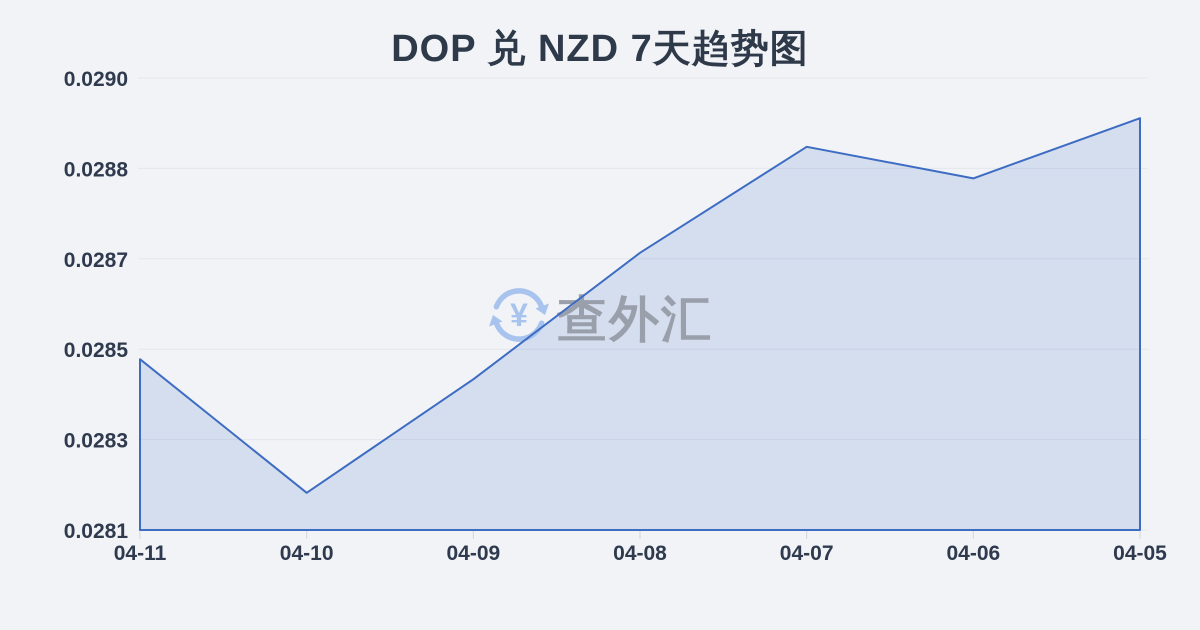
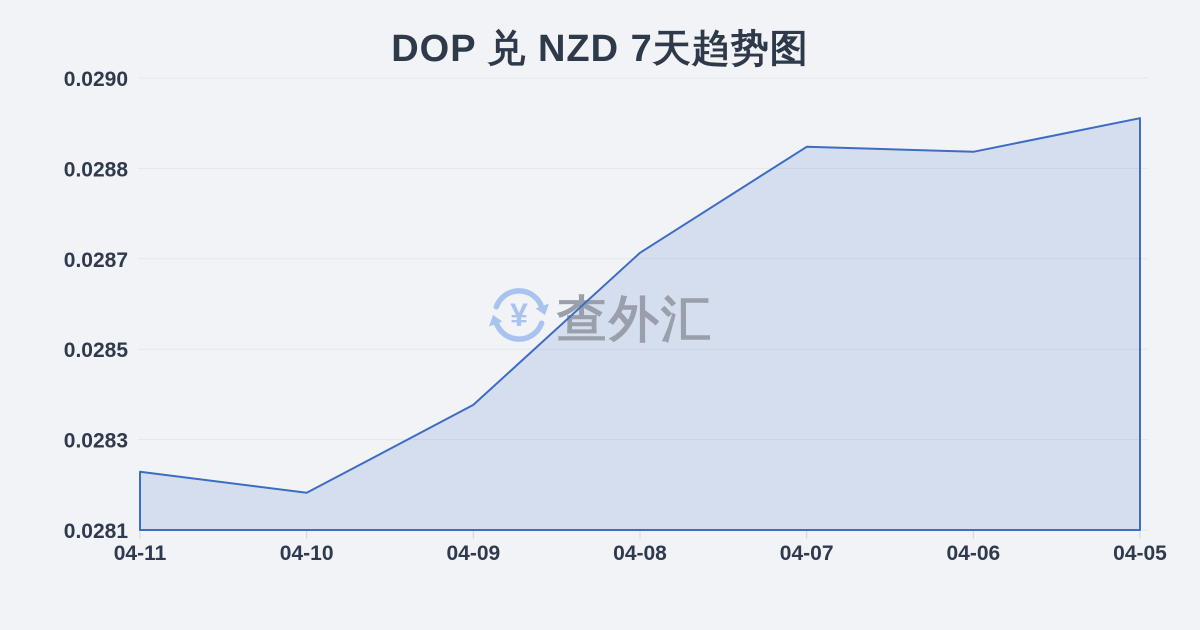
04-11: 0.02846 -> 0.02824
04-09: 0.02842 -> 0.02837
04-06: 0.02882 -> 0.02887
